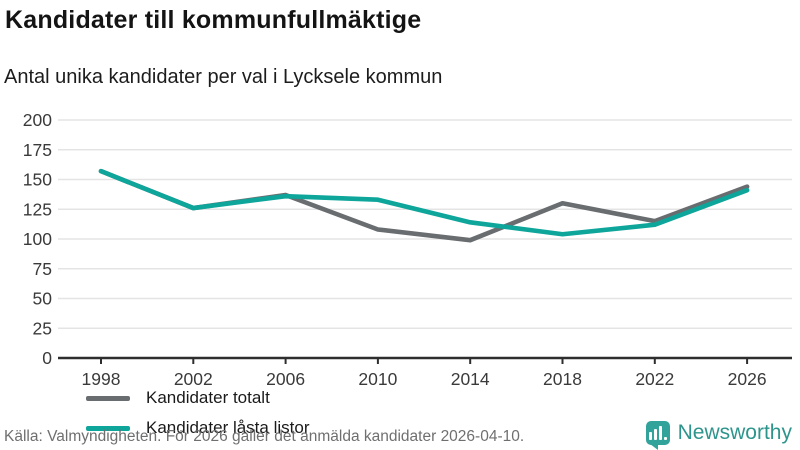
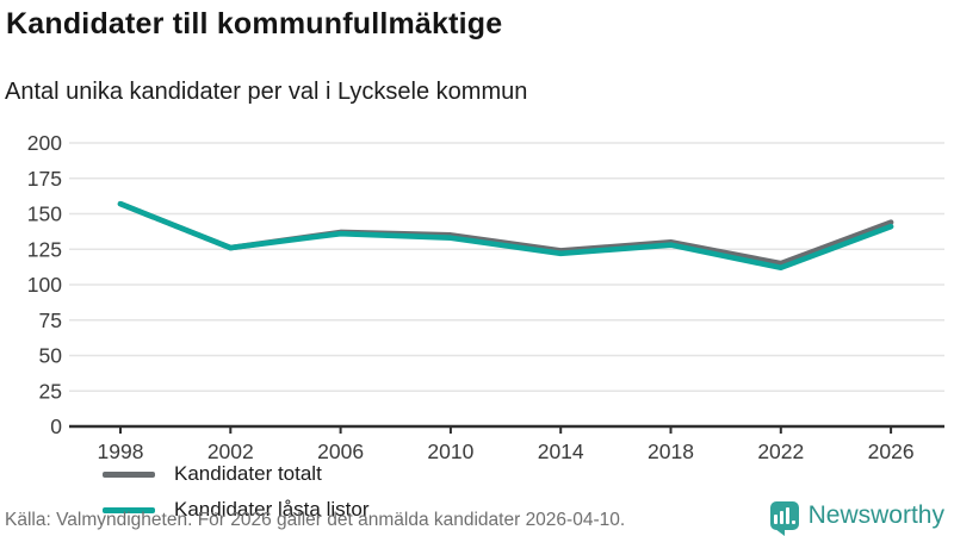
Kandidater totalt/2010: 108 -> 135
Kandidater totalt/2014: 99 -> 124
Kandidater låsta listor/2014: 114 -> 122
Kandidater låsta listor/2018: 104 -> 128
